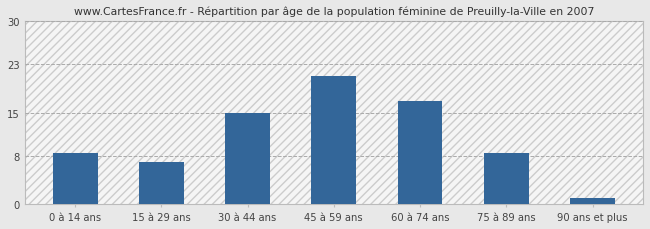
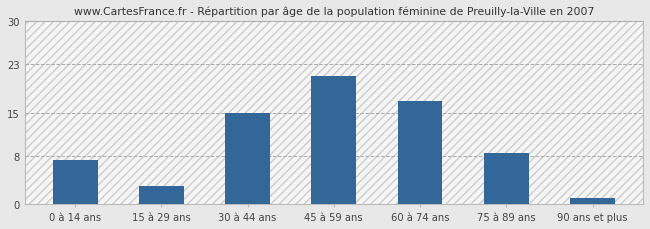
0 à 14 ans: 8.5 -> 7.2
15 à 29 ans: 7.0 -> 3.0
